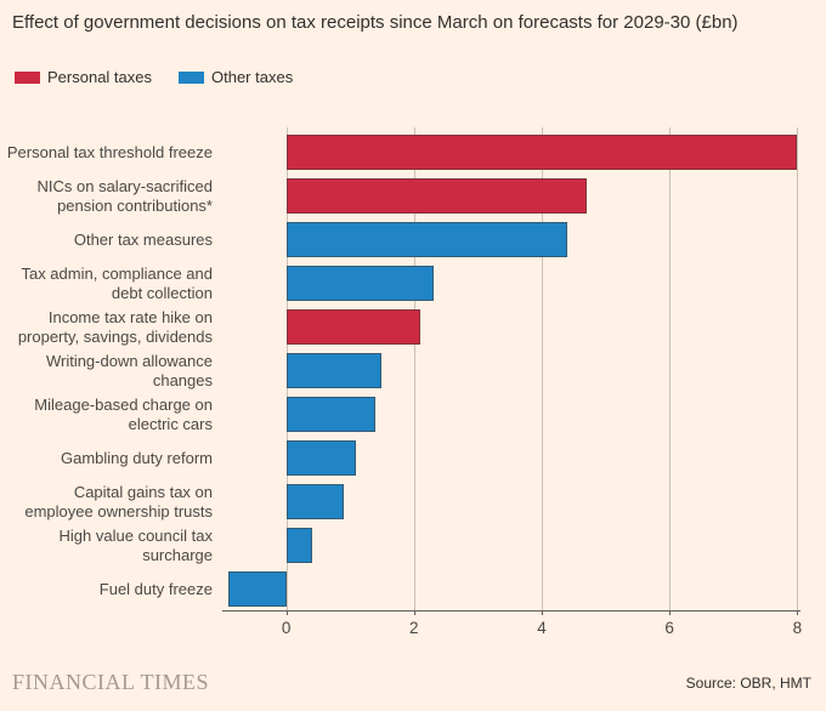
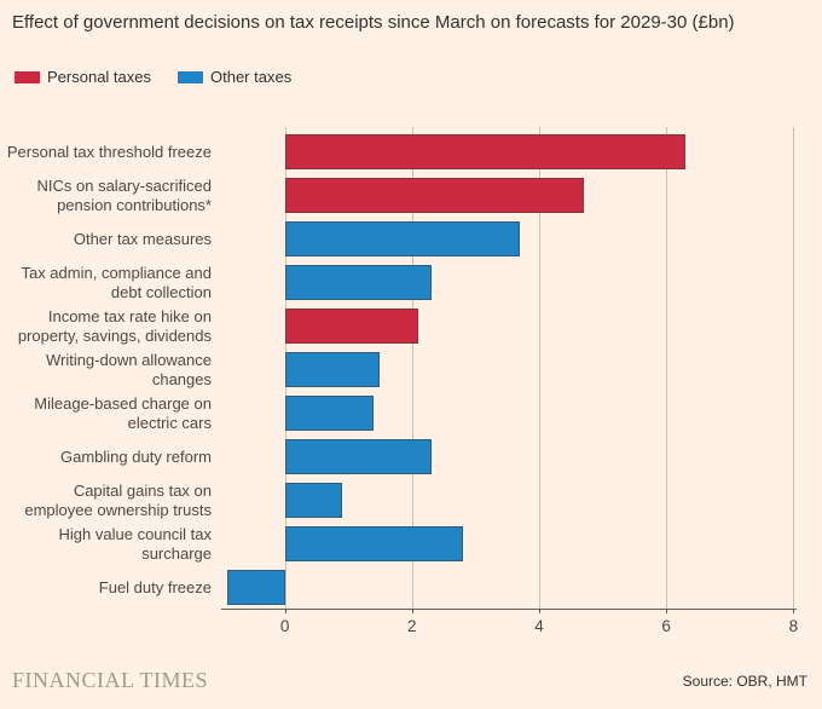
Personal tax threshold freeze: 8.0 -> 6.3
Other tax measures: 4.4 -> 3.7
Gambling duty reform: 1.1 -> 2.3
High value council tax surcharge: 0.4 -> 2.8
